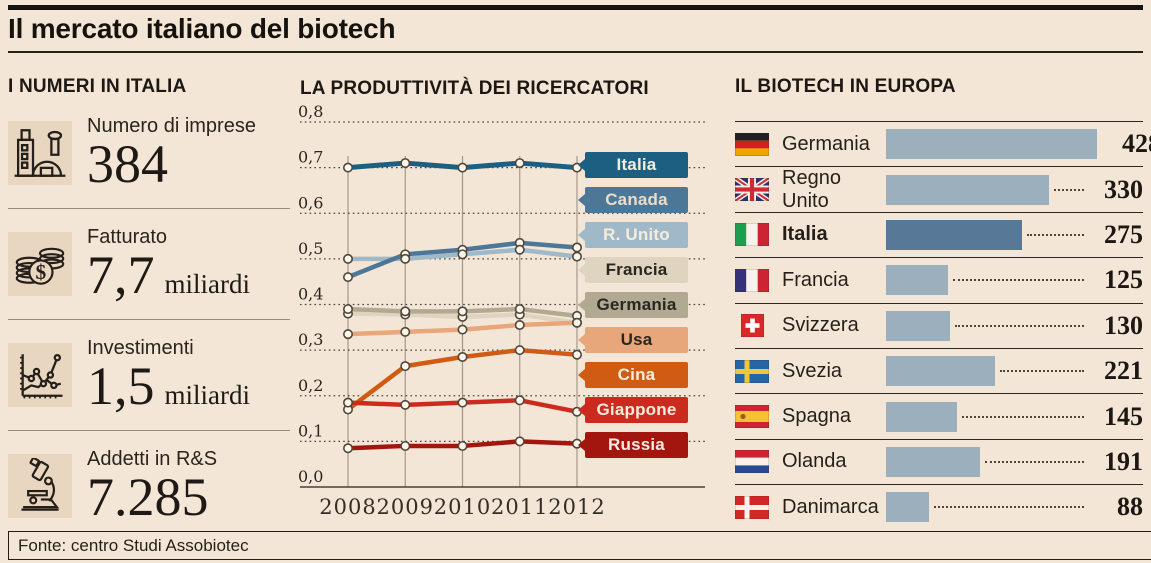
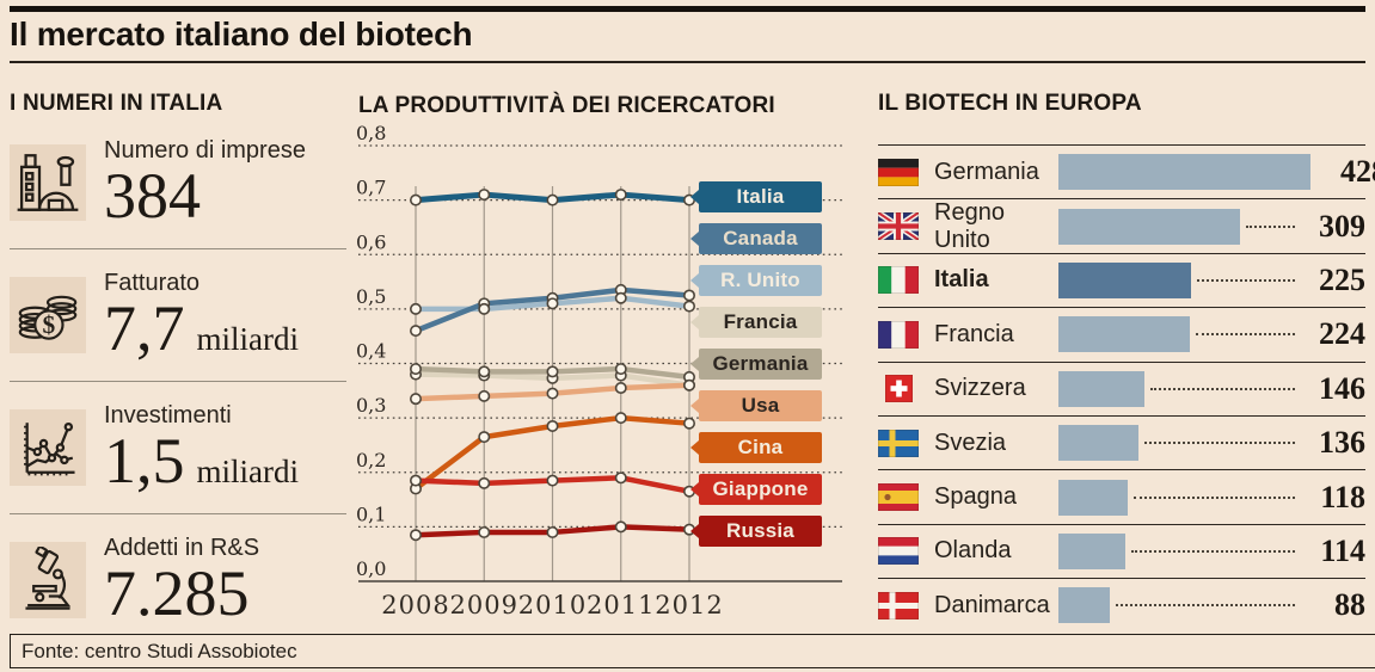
IL BIOTECH IN EUROPA/Regno Unito: 330 -> 309
IL BIOTECH IN EUROPA/Italia: 275 -> 225
IL BIOTECH IN EUROPA/Francia: 125 -> 224
IL BIOTECH IN EUROPA/Svizzera: 130 -> 146
IL BIOTECH IN EUROPA/Svezia: 221 -> 136
IL BIOTECH IN EUROPA/Spagna: 145 -> 118
IL BIOTECH IN EUROPA/Olanda: 191 -> 114
